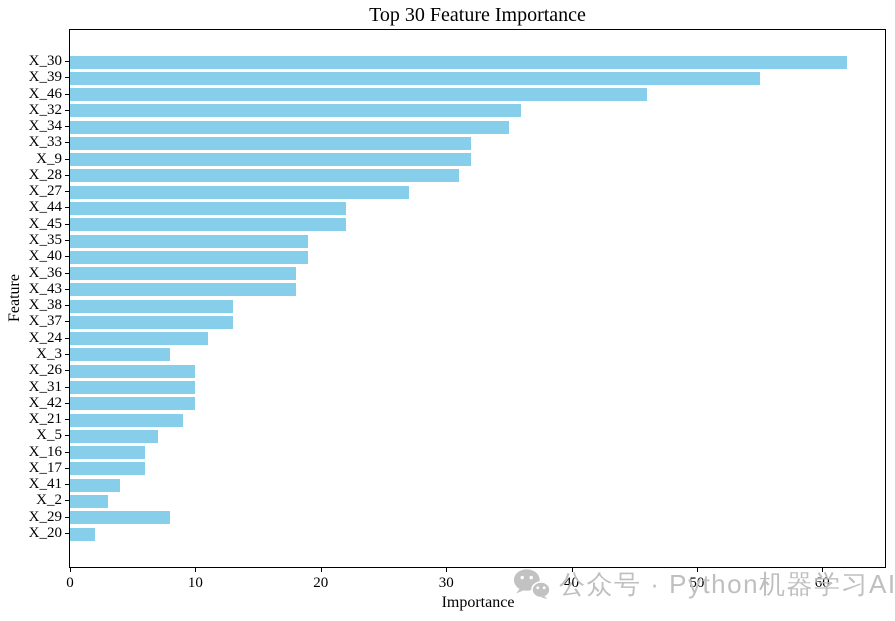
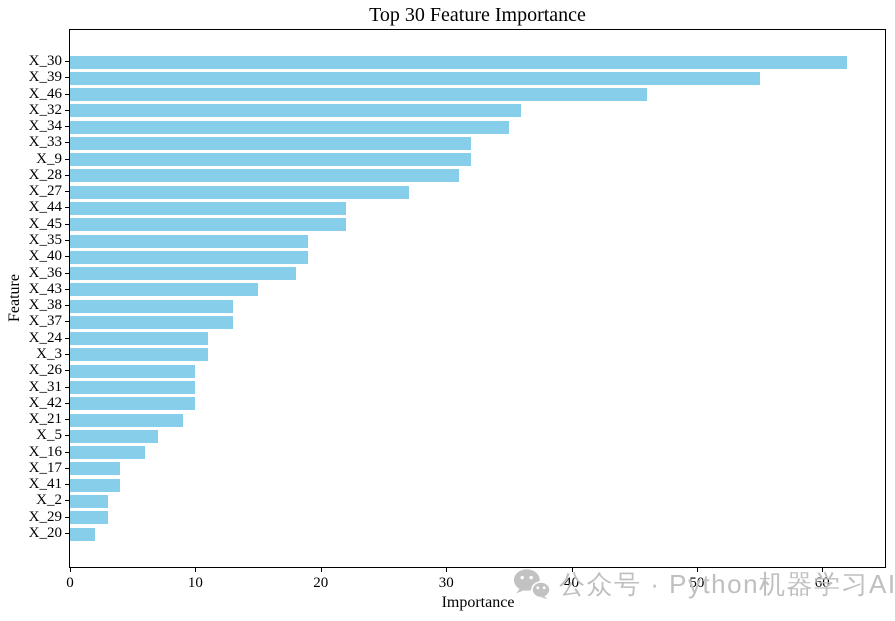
X_43: 18 -> 15
X_3: 8 -> 11
X_17: 6 -> 4
X_29: 8 -> 3
